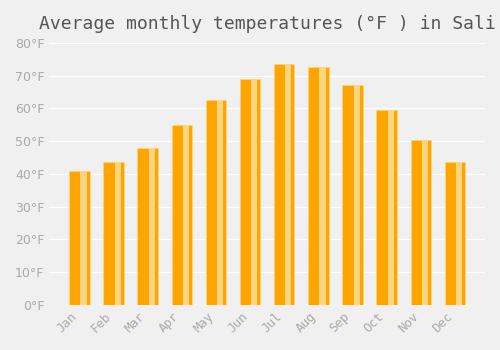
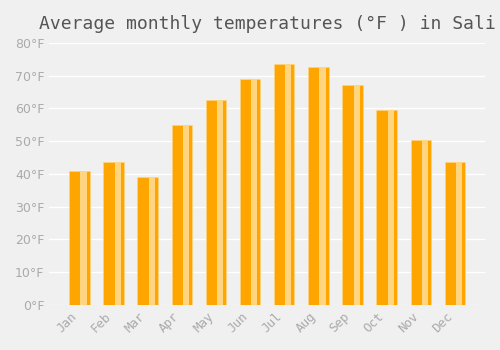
Mar: 48.0°F -> 39.0°F
